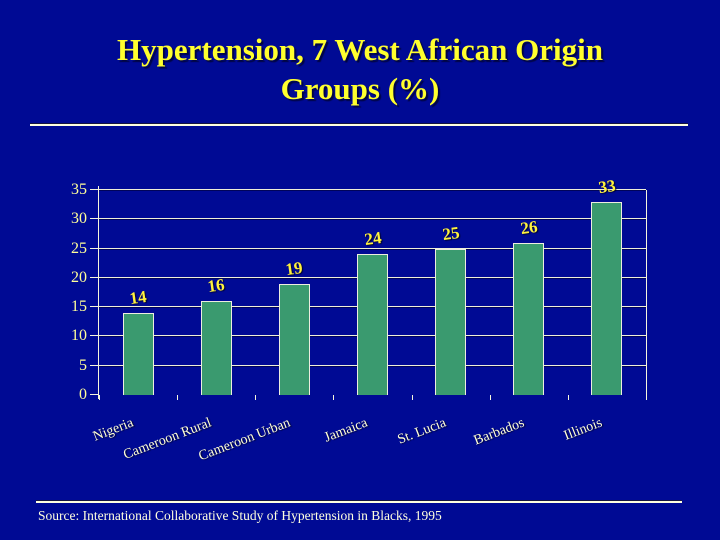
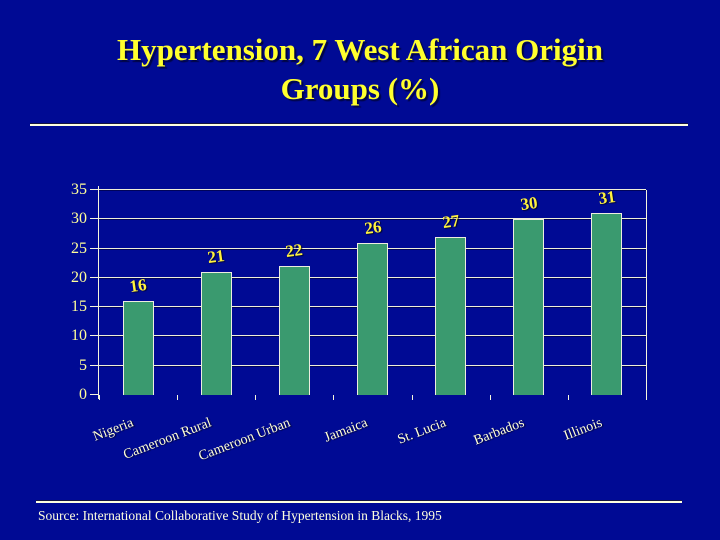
Nigeria: 14 -> 16
Cameroon Rural: 16 -> 21
Cameroon Urban: 19 -> 22
Jamaica: 24 -> 26
St. Lucia: 25 -> 27
Barbados: 26 -> 30
Illinois: 33 -> 31
